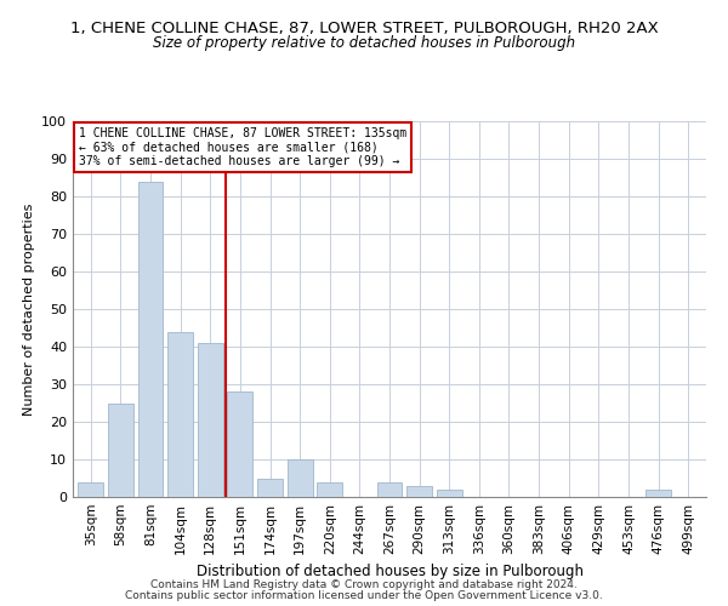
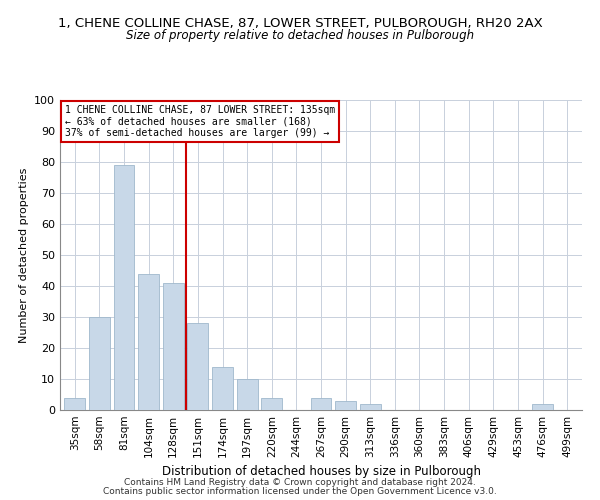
58sqm: 25 -> 30
81sqm: 84 -> 79
174sqm: 5 -> 14
